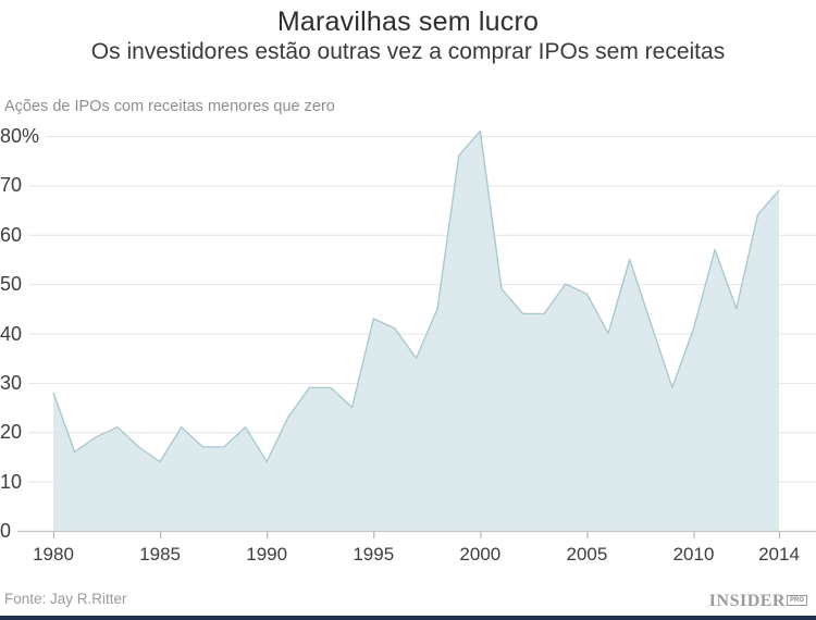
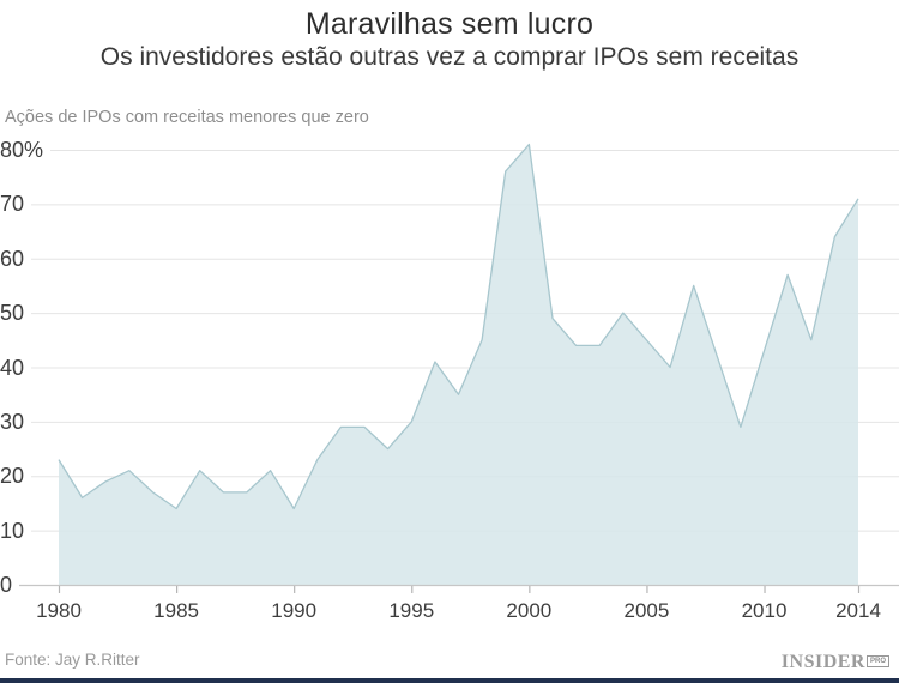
1980: 28% -> 23%
1995: 43% -> 30%
2005: 48% -> 45%
2010: 41% -> 43%
2014: 69% -> 71%
